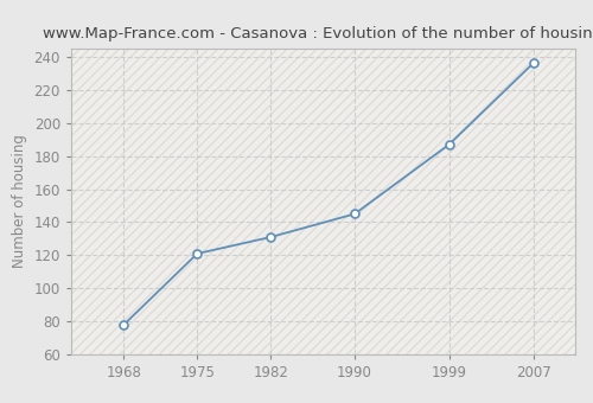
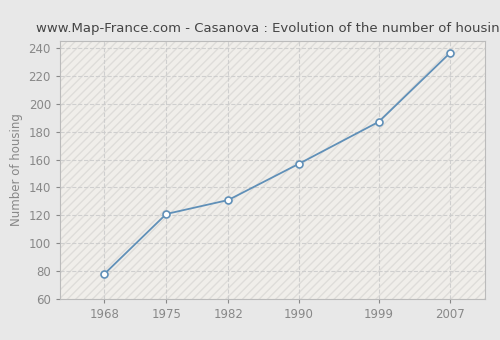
1990: 145 -> 157
